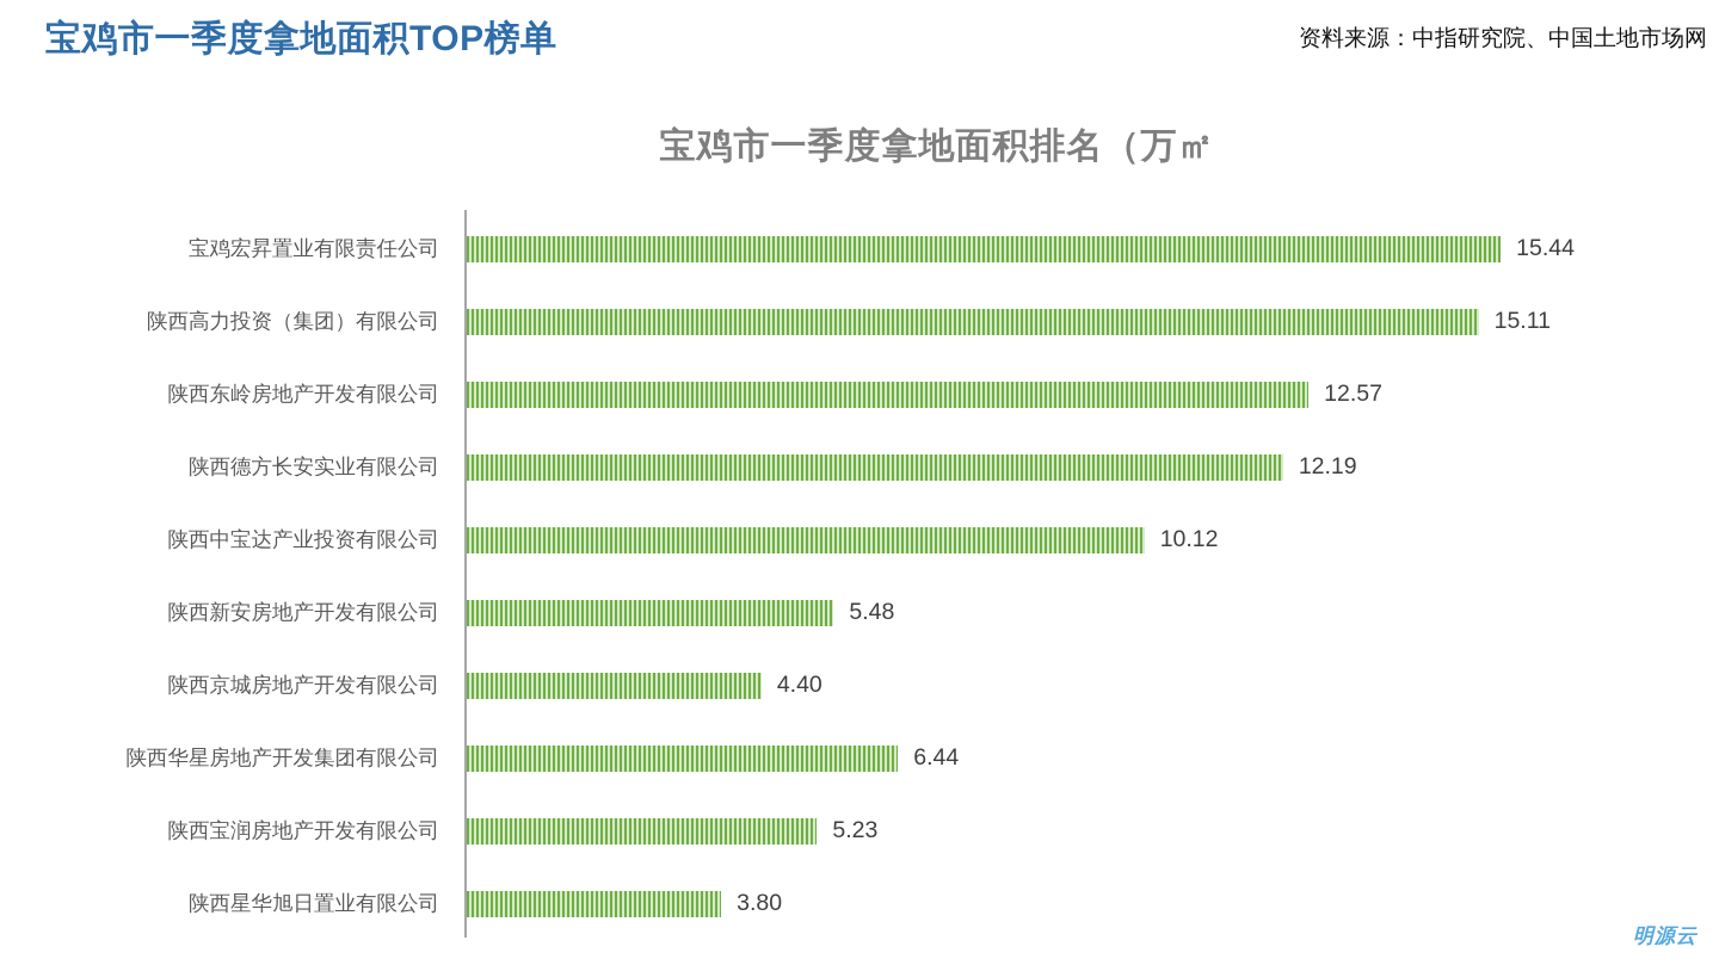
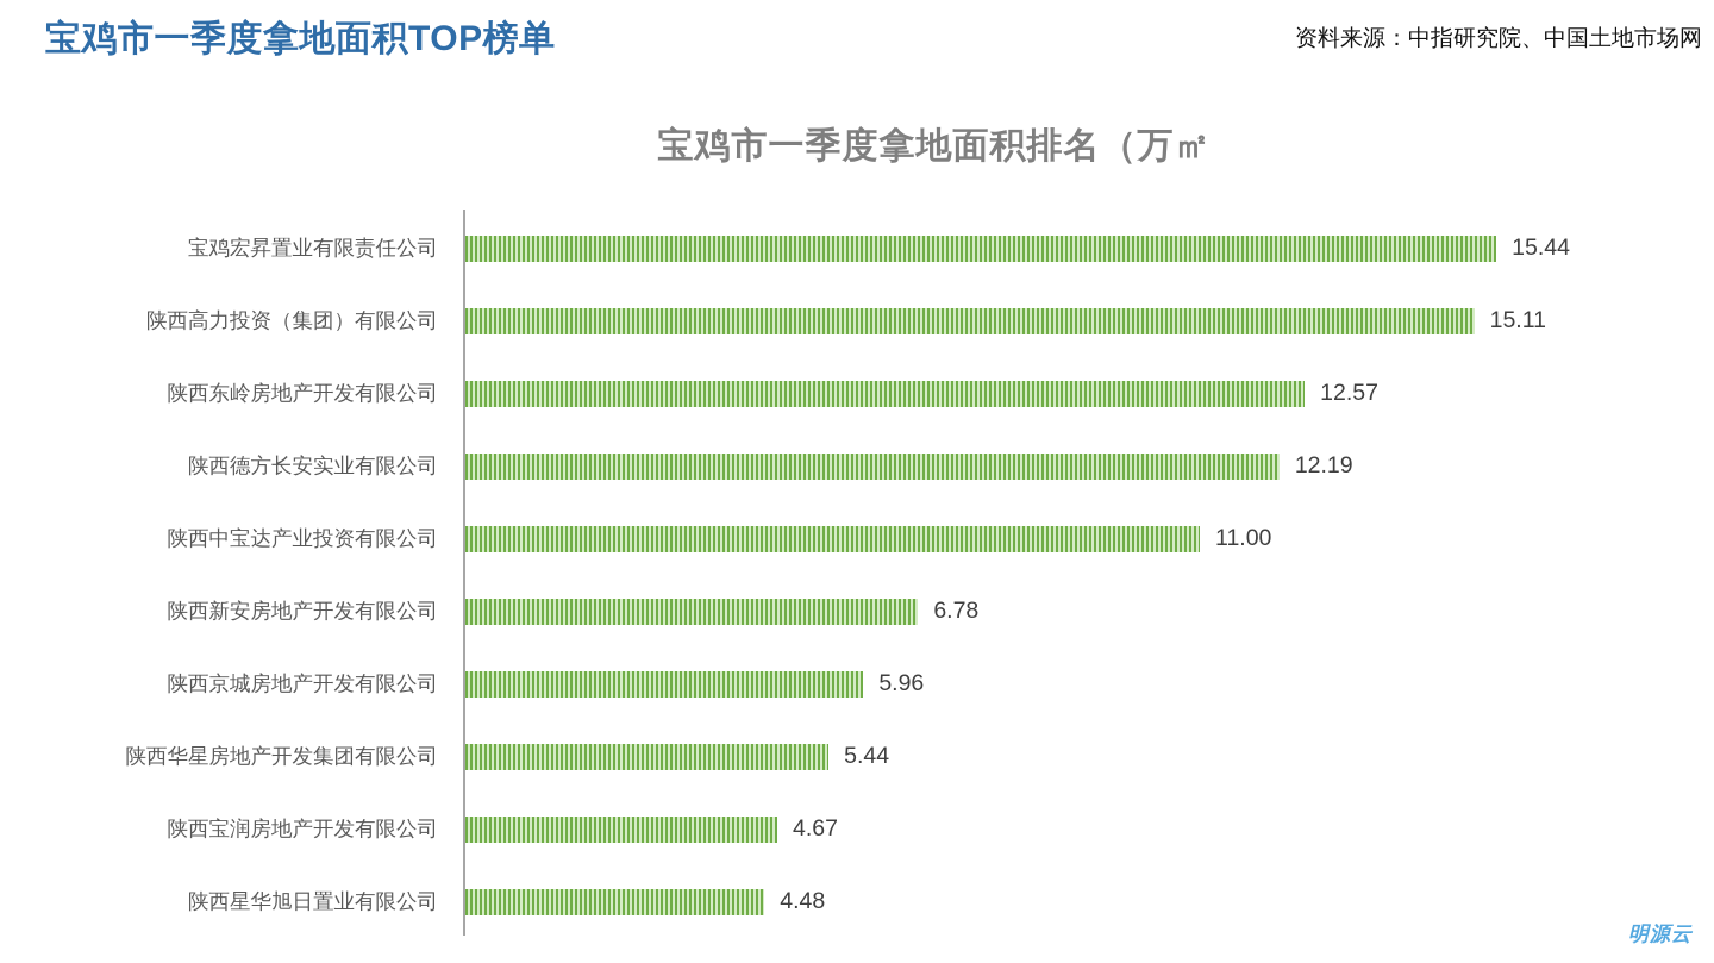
陕西中宝达产业投资有限公司: 10.12 -> 11.00
陕西新安房地产开发有限公司: 5.48 -> 6.78
陕西京城房地产开发有限公司: 4.40 -> 5.96
陕西华星房地产开发集团有限公司: 6.44 -> 5.44
陕西宝润房地产开发有限公司: 5.23 -> 4.67
陕西星华旭日置业有限公司: 3.80 -> 4.48
